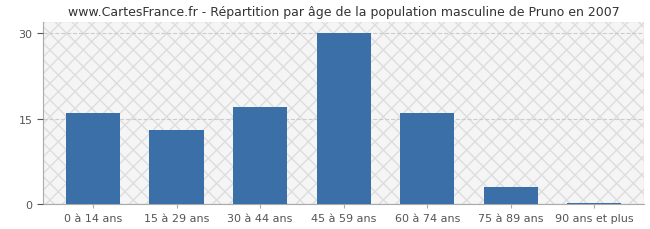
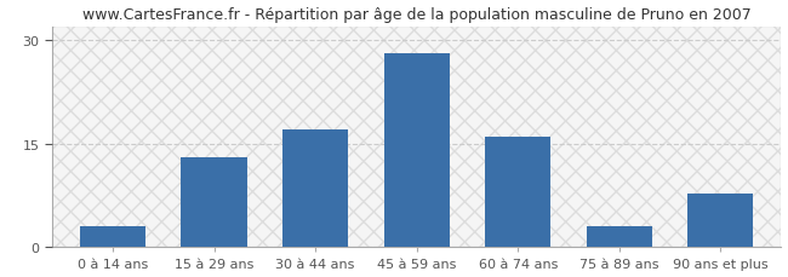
0 à 14 ans: 16.0 -> 3.0
45 à 59 ans: 30.0 -> 28.0
90 ans et plus: 0.3 -> 7.8
